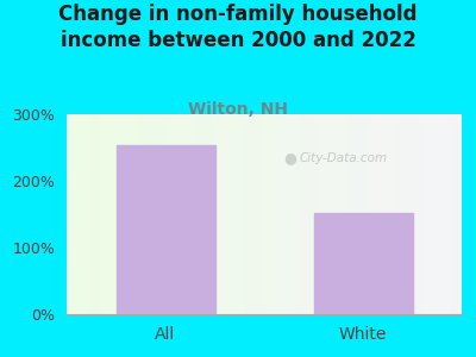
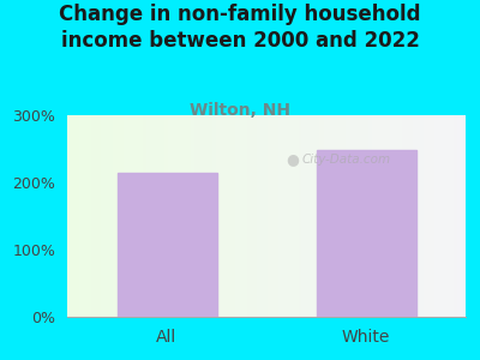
All: 254% -> 215%
White: 152% -> 248%
